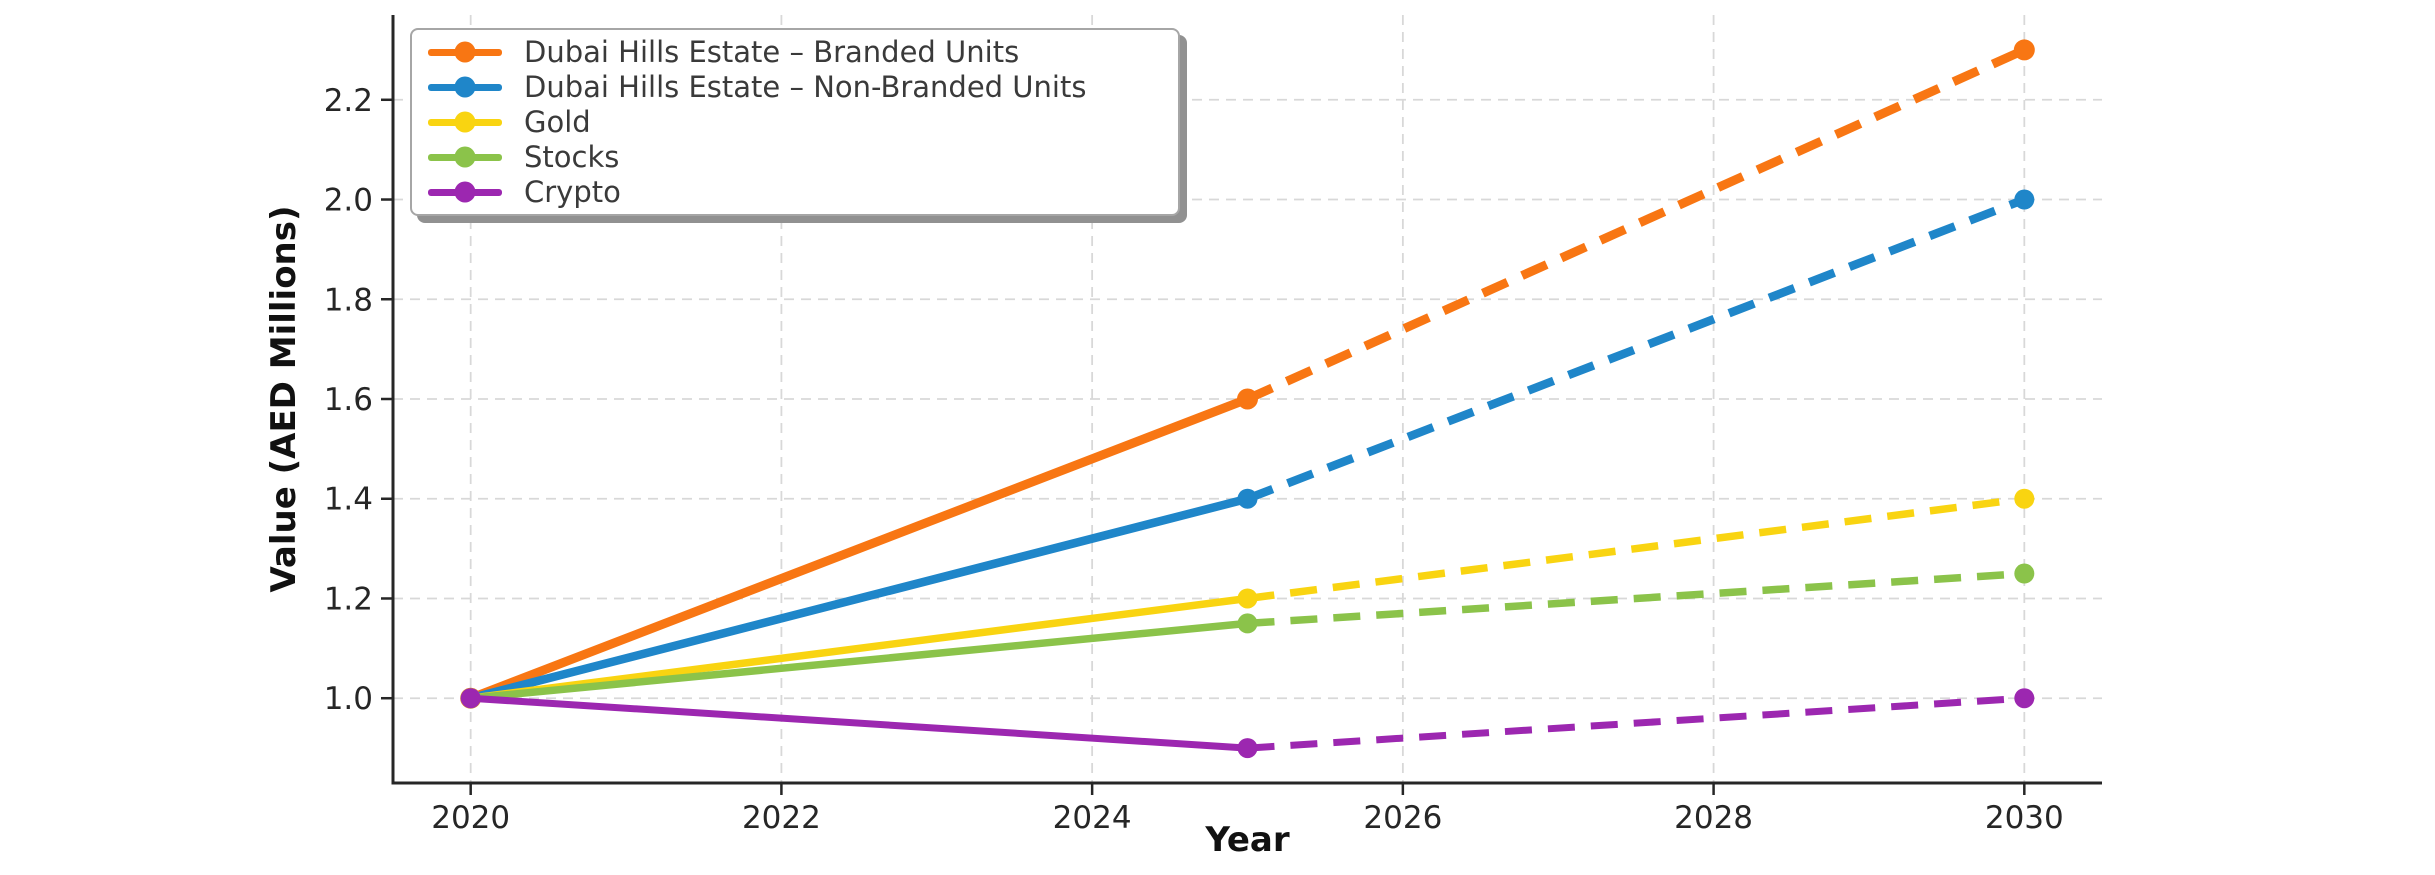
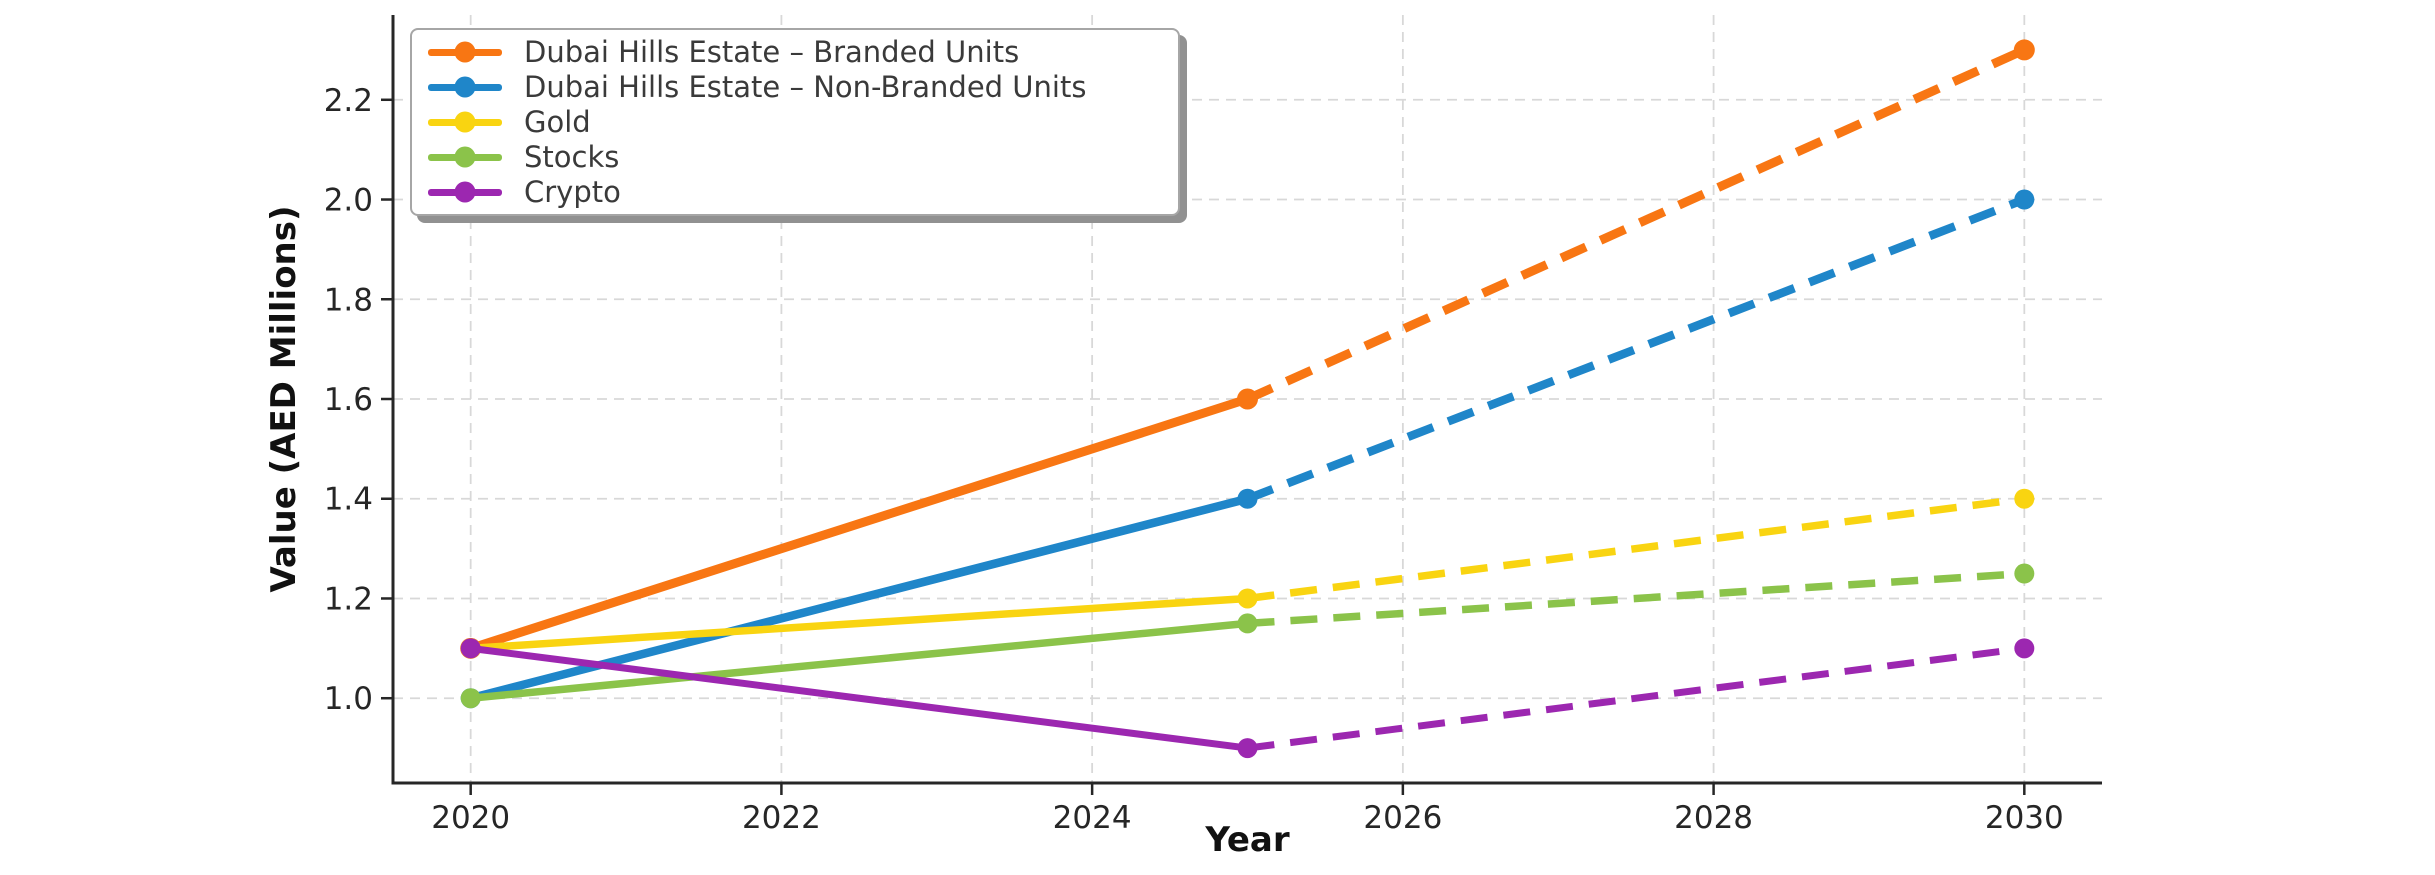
Dubai Hills Estate – Branded Units/2020: 1.0 -> 1.1
Gold/2020: 1.0 -> 1.1
Crypto/2020: 1.0 -> 1.1
Crypto/2030: 1.0 -> 1.1
